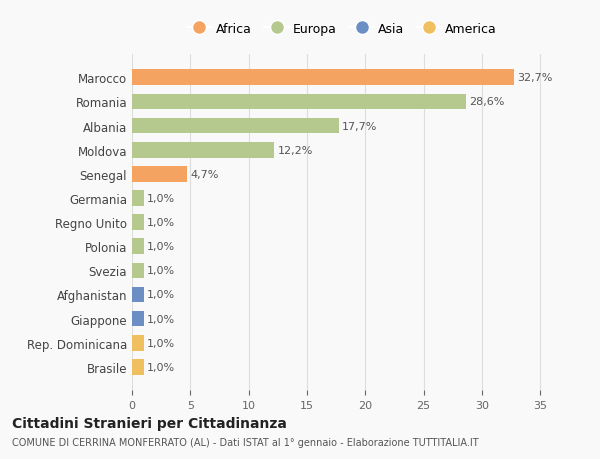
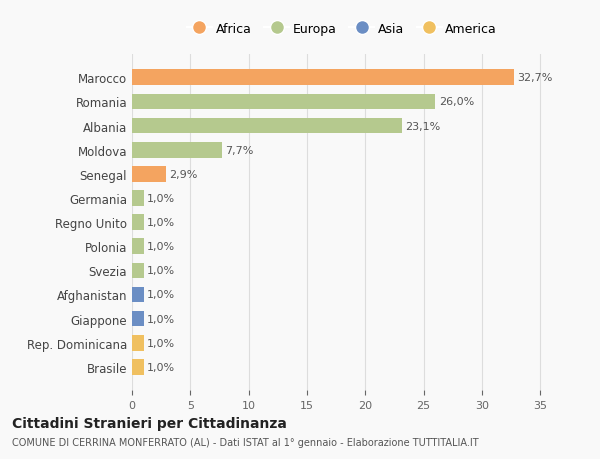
Romania: 28,6% -> 26,0%
Albania: 17,7% -> 23,1%
Moldova: 12,2% -> 7,7%
Senegal: 4,7% -> 2,9%
